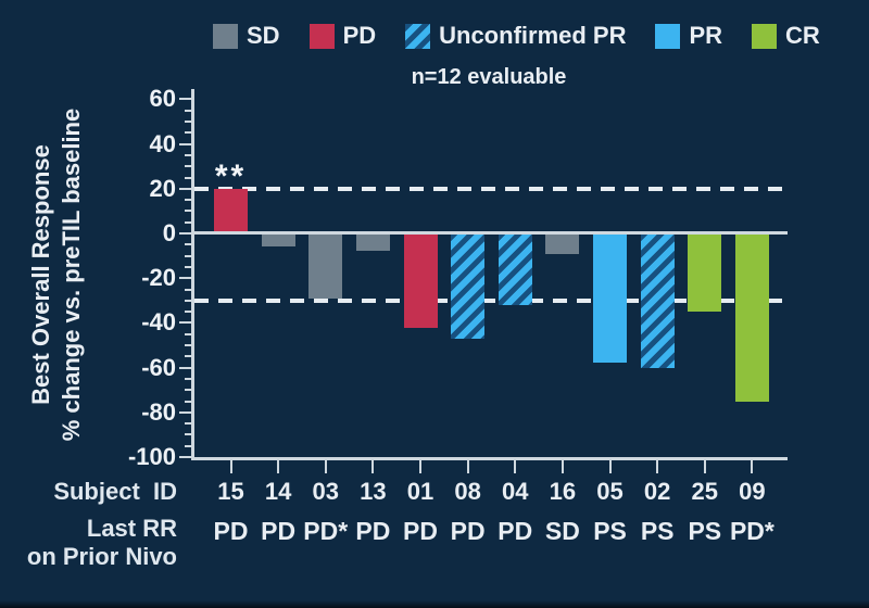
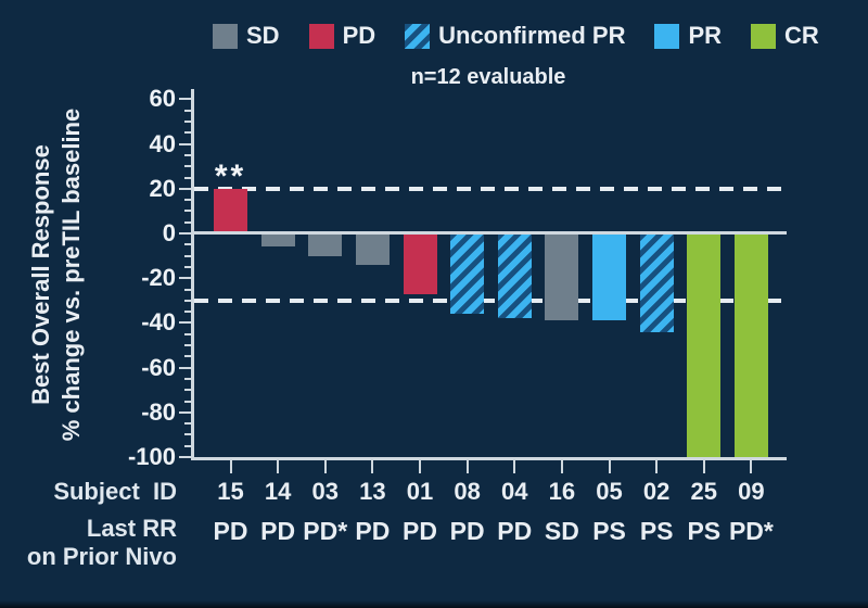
03: -29 -> -10
13: -8 -> -14
01: -42 -> -27
08: -47 -> -36
04: -32 -> -38
16: -9 -> -39
05: -58 -> -39
02: -60 -> -44
25: -35 -> -100
09: -75 -> -100
